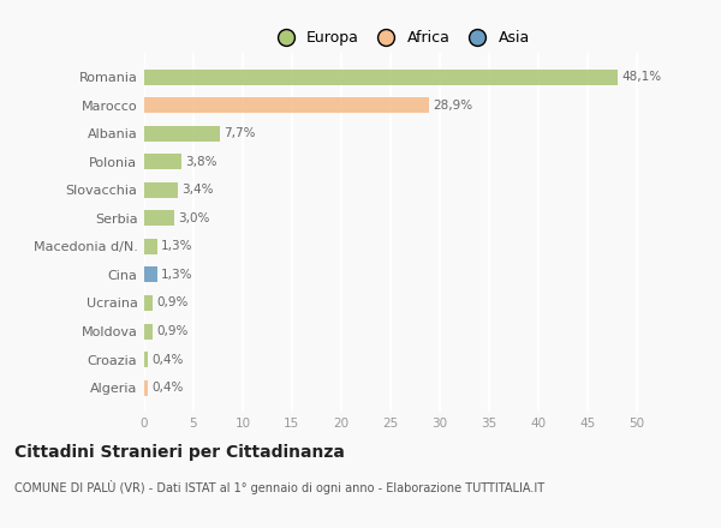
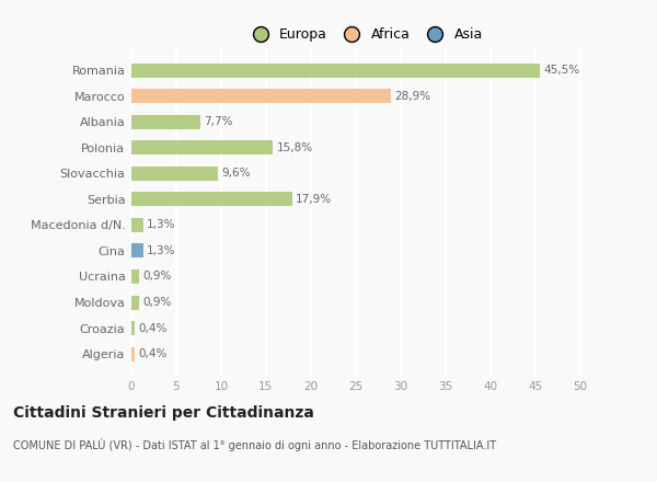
Romania: 48,1% -> 45,5%
Polonia: 3,8% -> 15,8%
Slovacchia: 3,4% -> 9,6%
Serbia: 3,0% -> 17,9%
